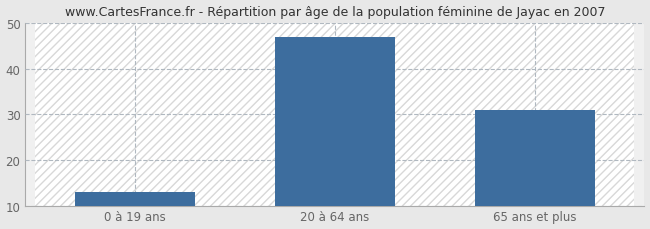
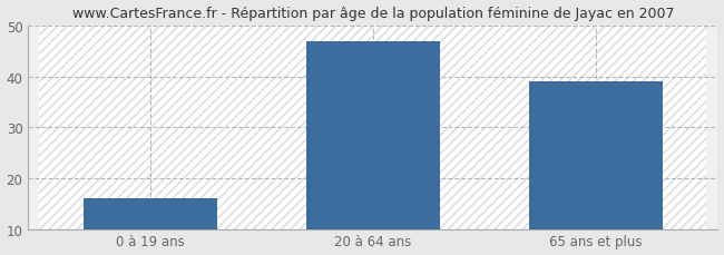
0 à 19 ans: 13 -> 16
65 ans et plus: 31 -> 39
